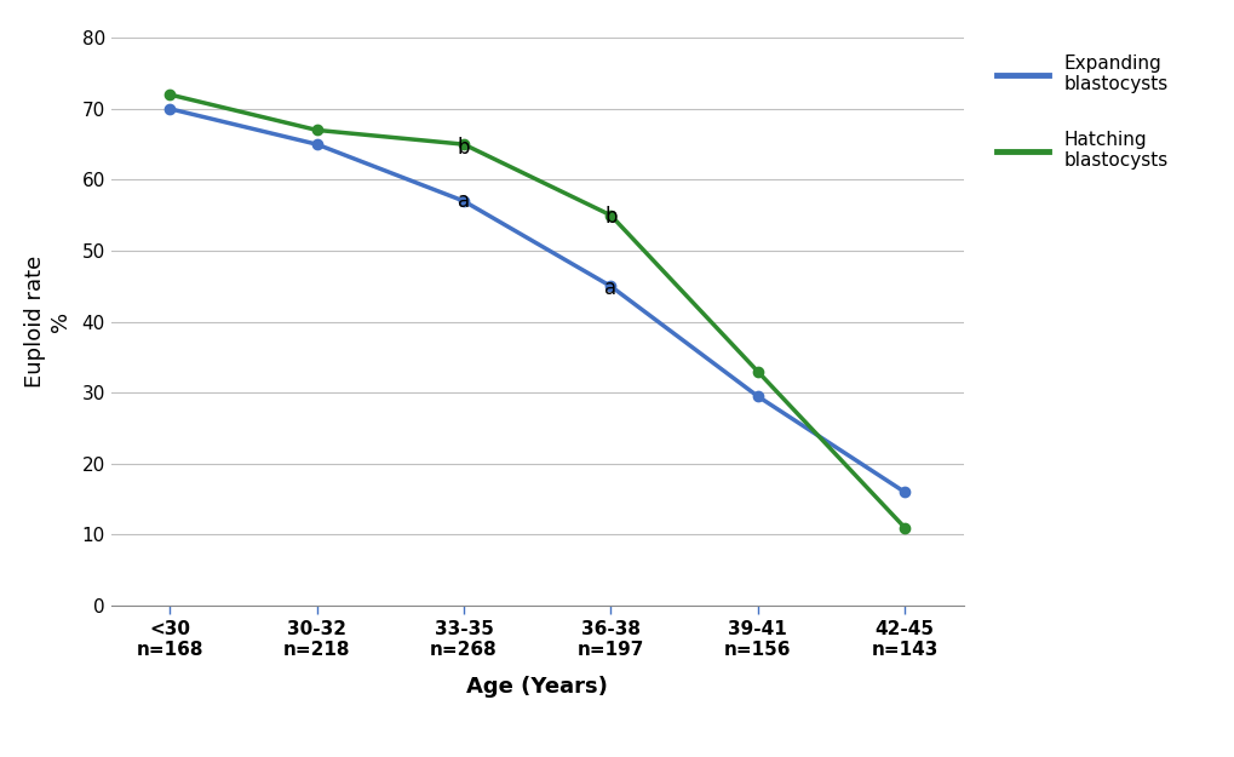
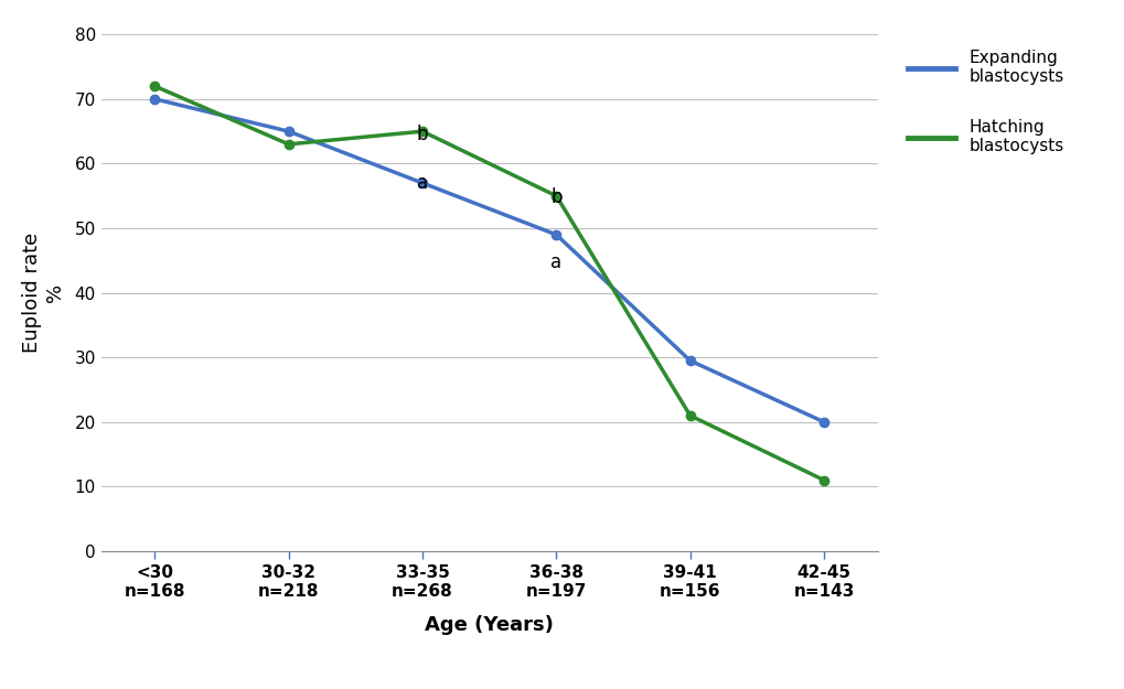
Hatching blastocysts/30-32 n=218: 67 -> 63
Expanding blastocysts/36-38 n=197: 45.0 -> 49.0
Hatching blastocysts/39-41 n=156: 33 -> 21
Expanding blastocysts/42-45 n=143: 16.0 -> 20.0
